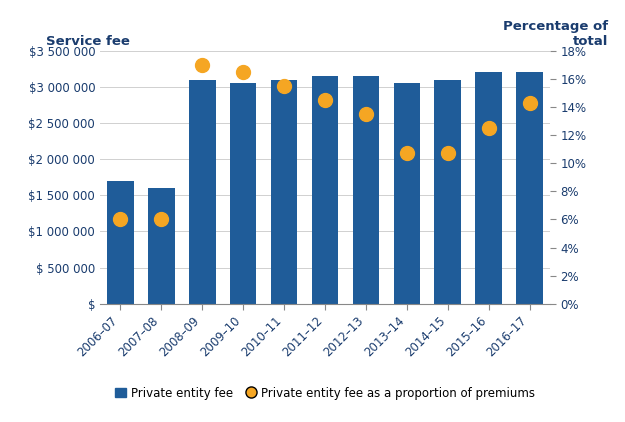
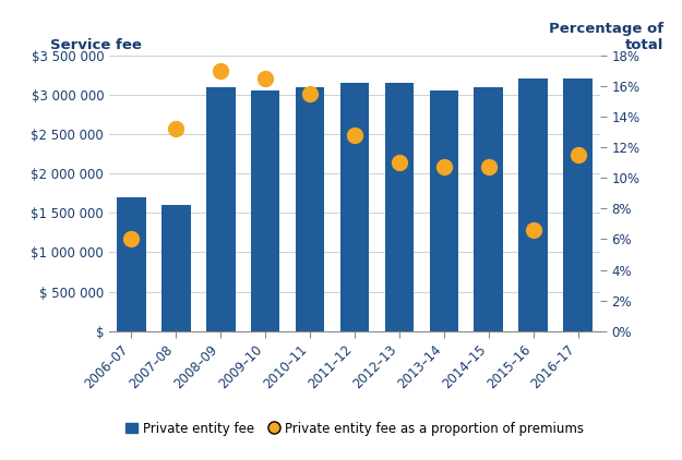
Private entity fee as a proportion of premiums/2007–08: 6.0% -> 13.2%
Private entity fee as a proportion of premiums/2011–12: 14.5% -> 12.8%
Private entity fee as a proportion of premiums/2012–13: 13.5% -> 11.0%
Private entity fee as a proportion of premiums/2015–16: 12.5% -> 6.6%
Private entity fee as a proportion of premiums/2016–17: 14.3% -> 11.5%
